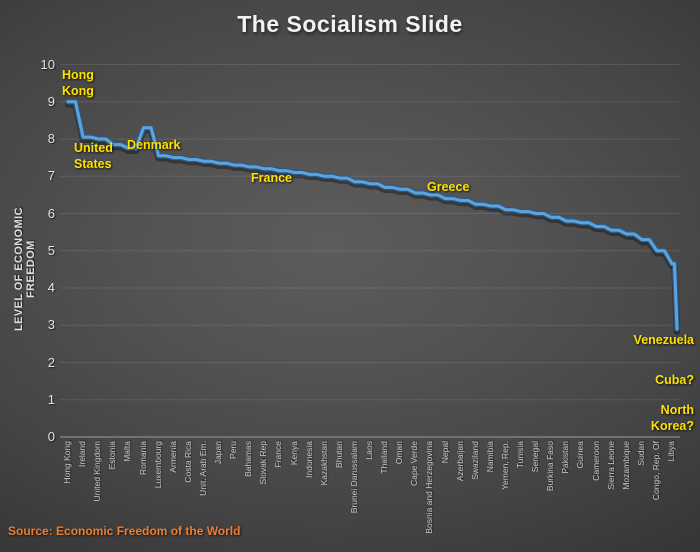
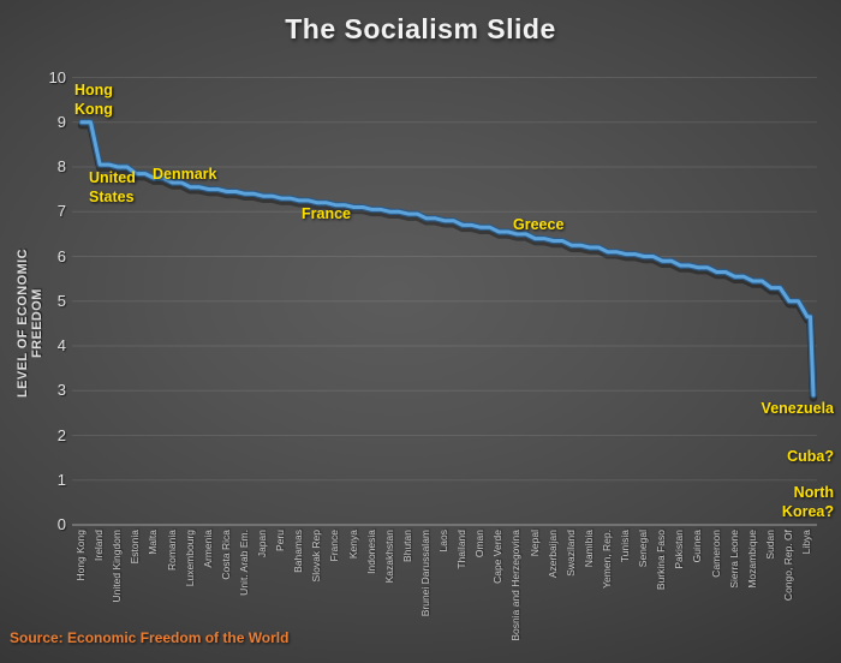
Romania: 8.3 -> 7.7
